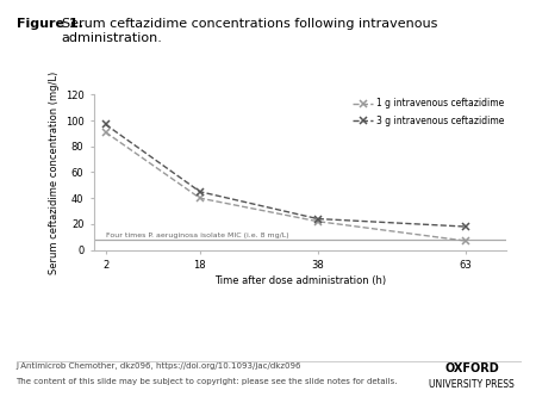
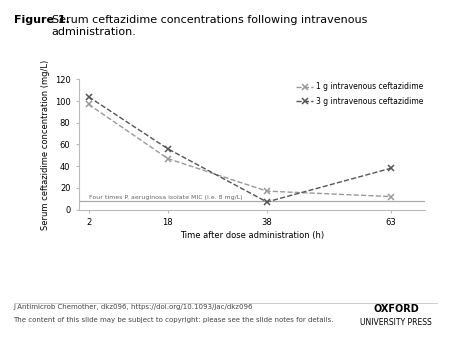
1 g intravenous ceftazidime/2: 91 -> 97
3 g intravenous ceftazidime/2: 97 -> 104
1 g intravenous ceftazidime/18: 40 -> 47
3 g intravenous ceftazidime/18: 45 -> 56
1 g intravenous ceftazidime/38: 22 -> 17
3 g intravenous ceftazidime/38: 24 -> 7
1 g intravenous ceftazidime/63: 7 -> 12
3 g intravenous ceftazidime/63: 18 -> 38
